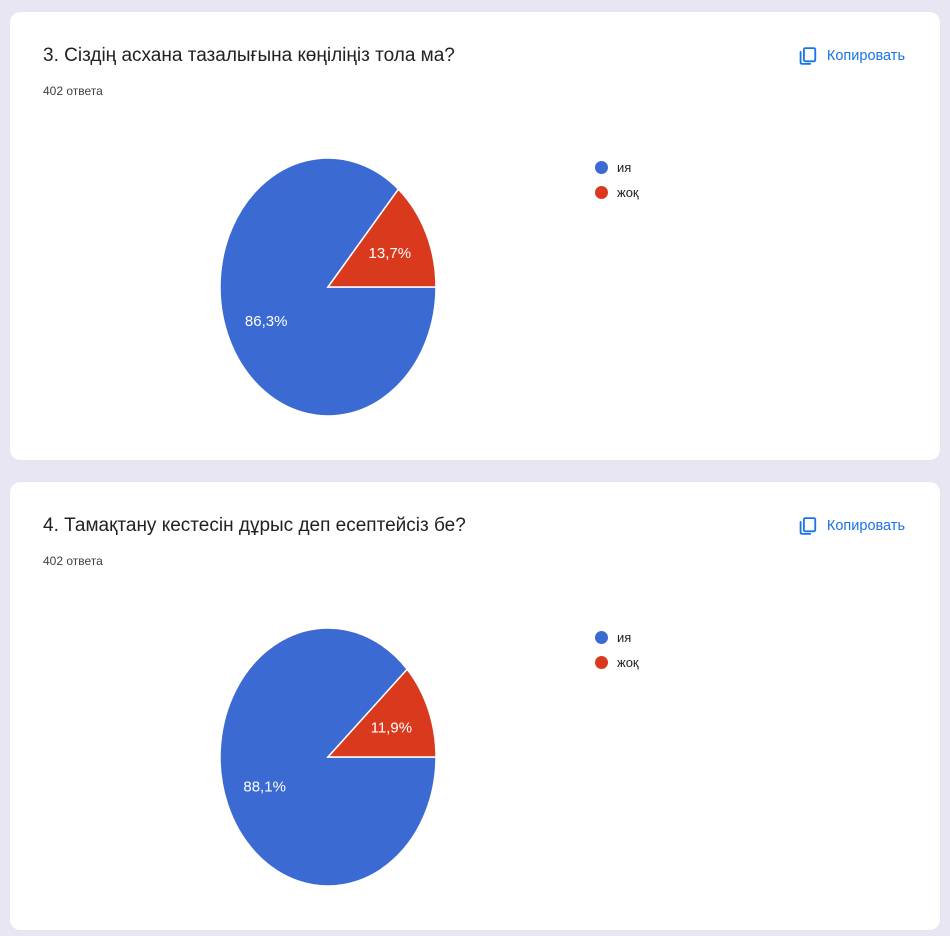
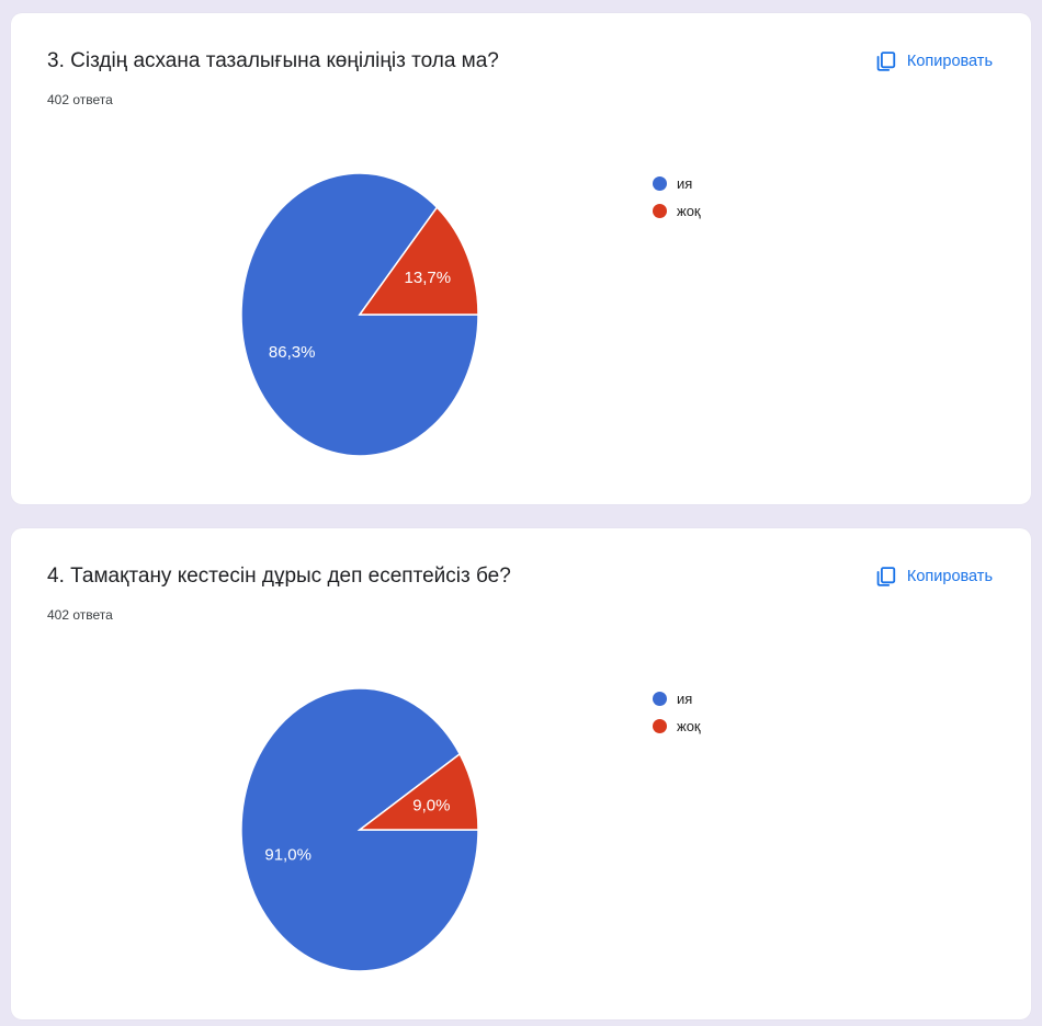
4. Тамақтану кестесін дұрыс деп есептейсіз бе?/ия: 88,1% -> 91,0%
4. Тамақтану кестесін дұрыс деп есептейсіз бе?/жоқ: 11,9% -> 9,0%
